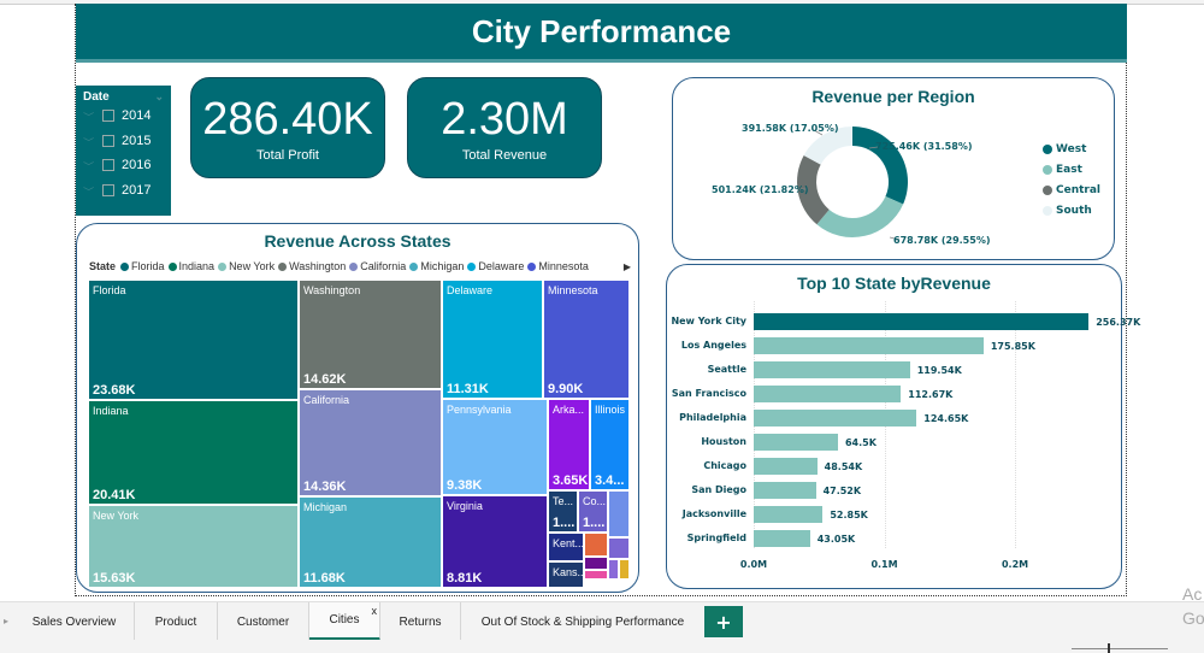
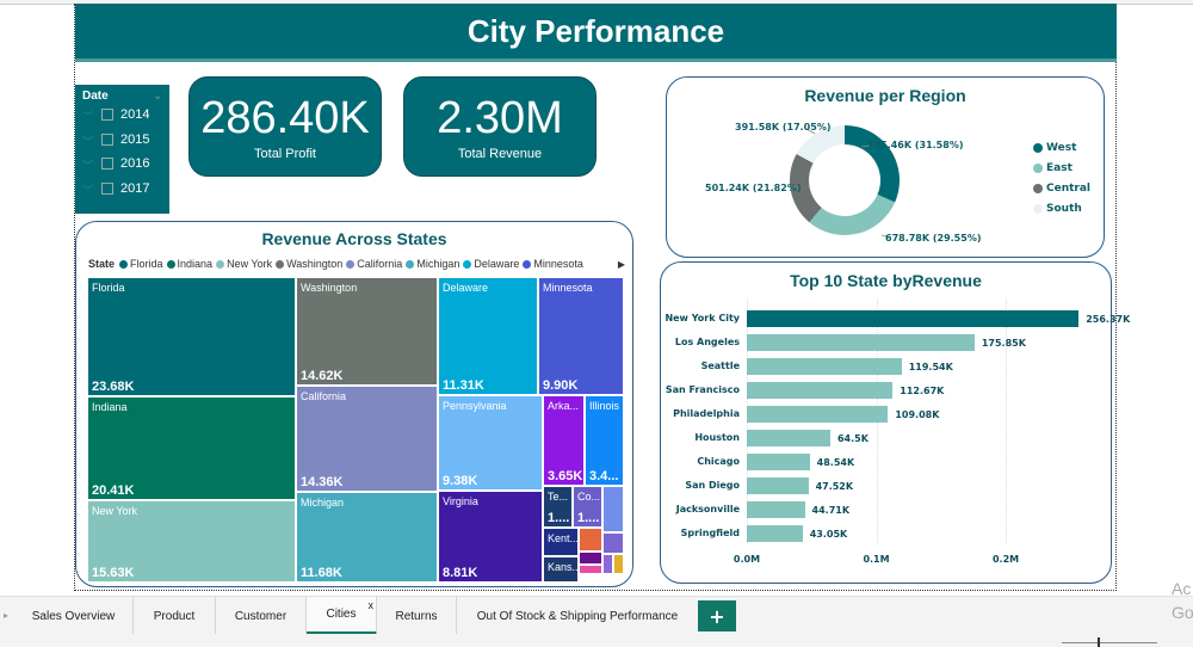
Top 10 State byRevenue/Philadelphia: 124.65K -> 109.08K
Top 10 State byRevenue/Jacksonville: 52.85K -> 44.71K
